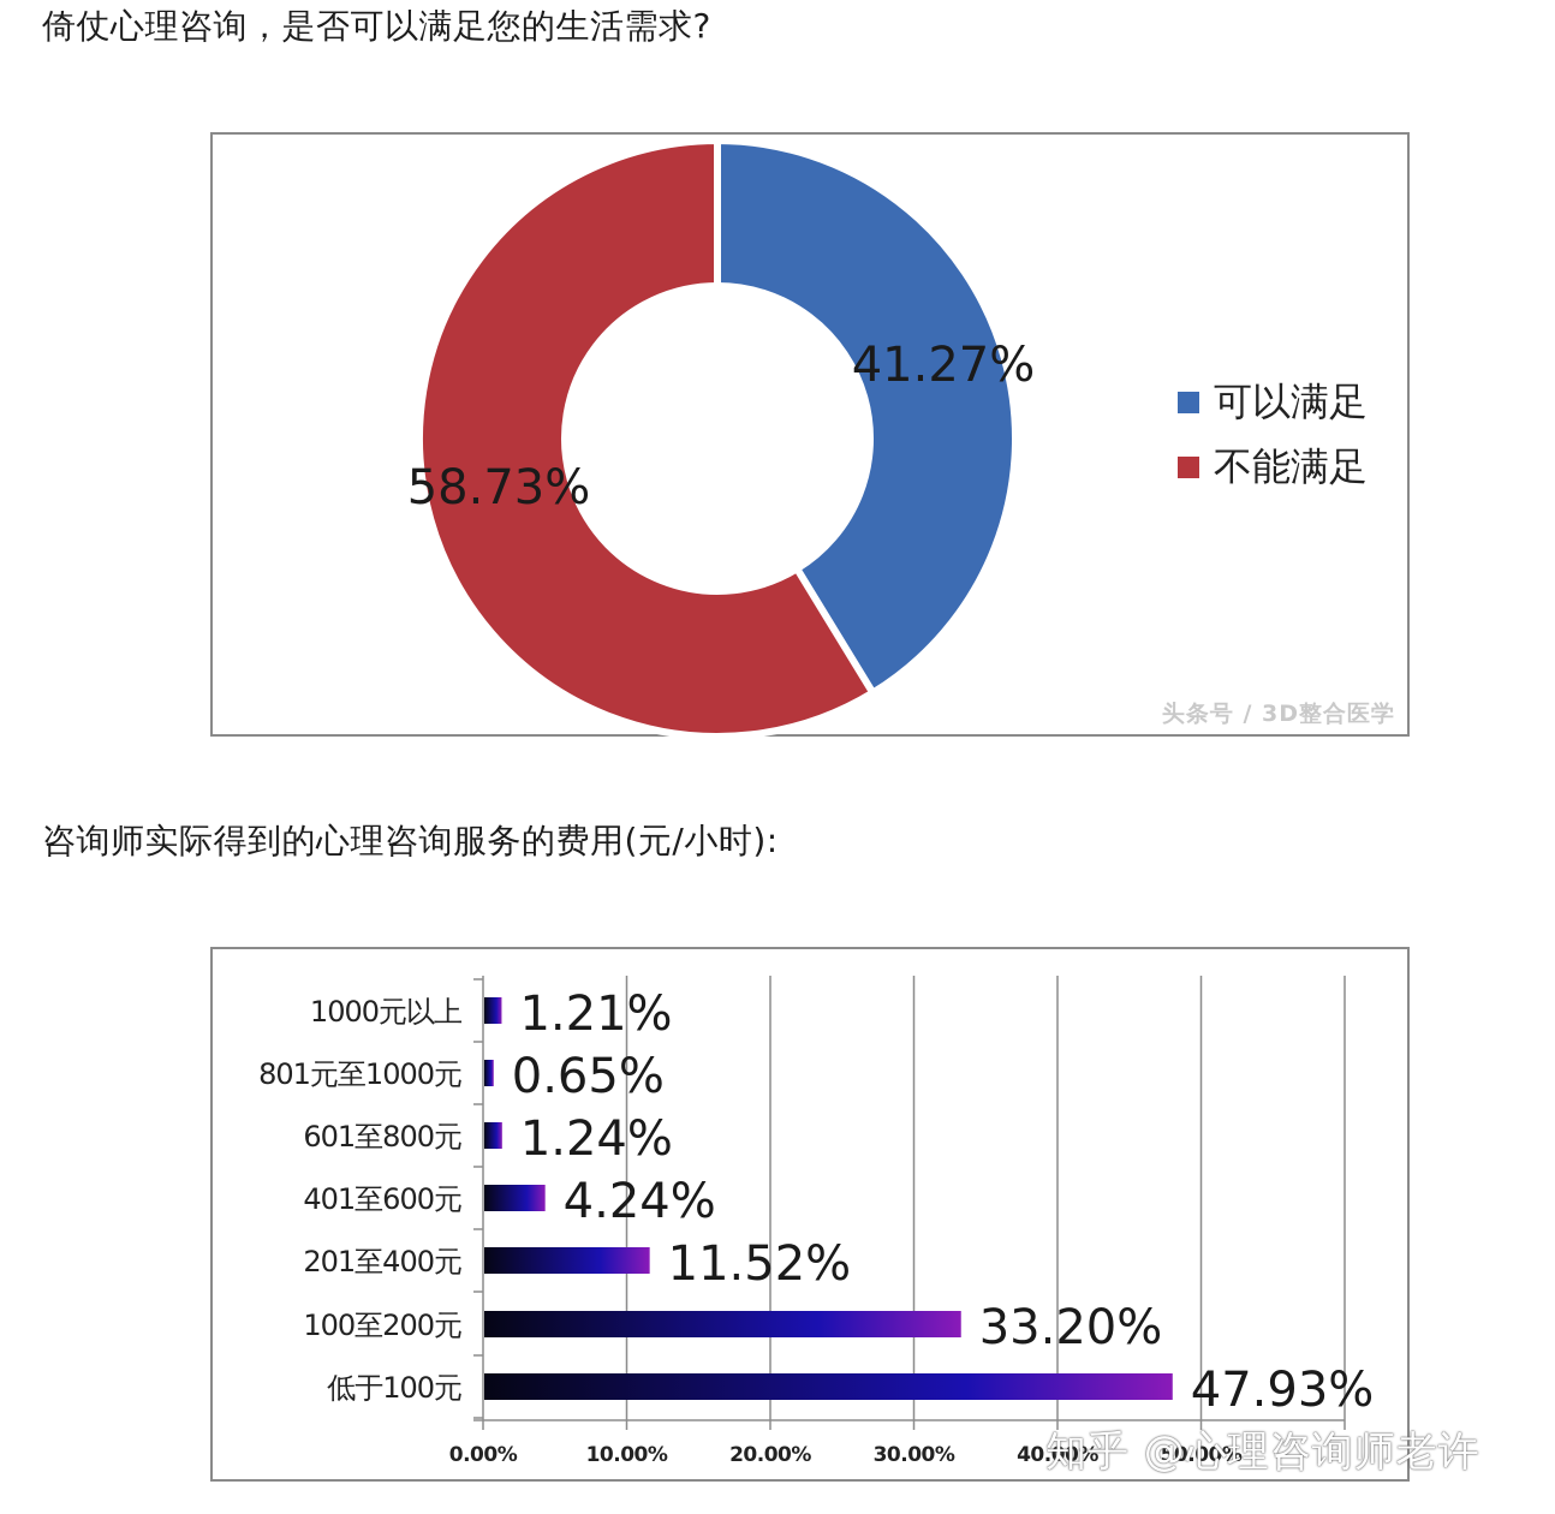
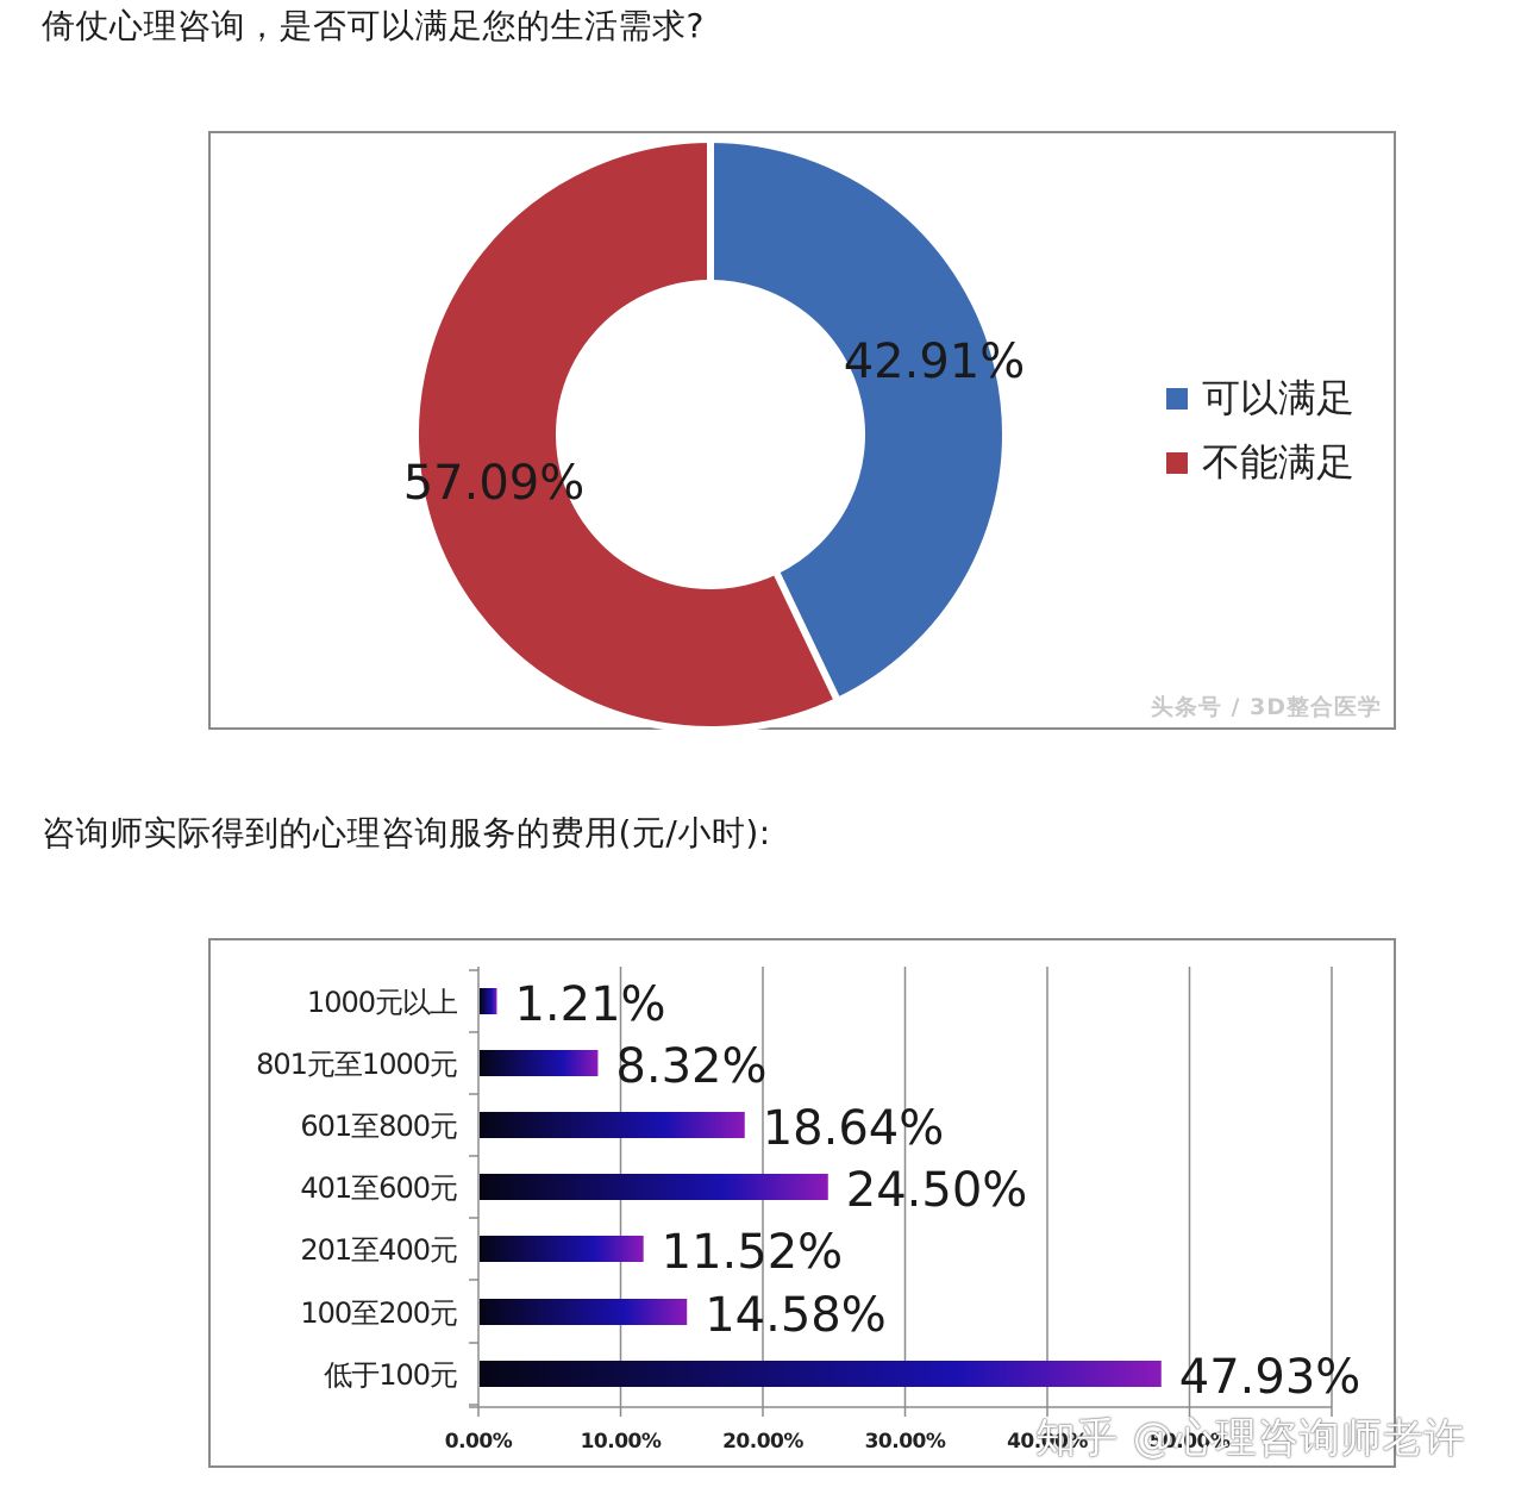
倚仗心理咨询，是否可以满足您的生活需求?/可以满足: 41.27% -> 42.91%
倚仗心理咨询，是否可以满足您的生活需求?/不能满足: 58.73% -> 57.09%
咨询师实际得到的心理咨询服务的费用(元/小时):/801元至1000元: 0.65% -> 8.32%
咨询师实际得到的心理咨询服务的费用(元/小时):/601至800元: 1.24% -> 18.64%
咨询师实际得到的心理咨询服务的费用(元/小时):/401至600元: 4.24% -> 24.50%
咨询师实际得到的心理咨询服务的费用(元/小时):/100至200元: 33.20% -> 14.58%
